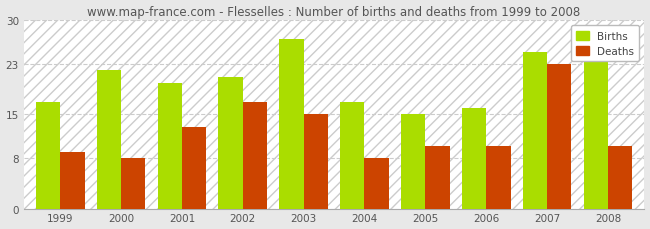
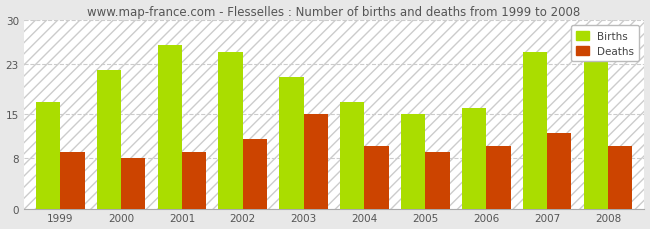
Births/2001: 20 -> 26
Deaths/2001: 13 -> 9
Births/2002: 21 -> 25
Deaths/2002: 17 -> 11
Births/2003: 27 -> 21
Deaths/2004: 8 -> 10
Deaths/2005: 10 -> 9
Deaths/2007: 23 -> 12
